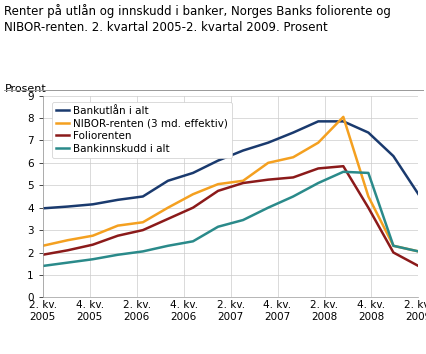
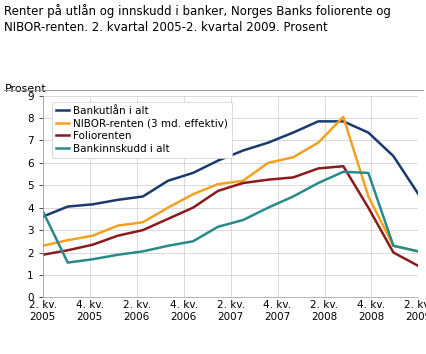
Bankutlån i alt/2. kv. 2005: 3.97 -> 3.60
Bankinnskudd i alt/2. kv. 2005: 1.40 -> 3.85
